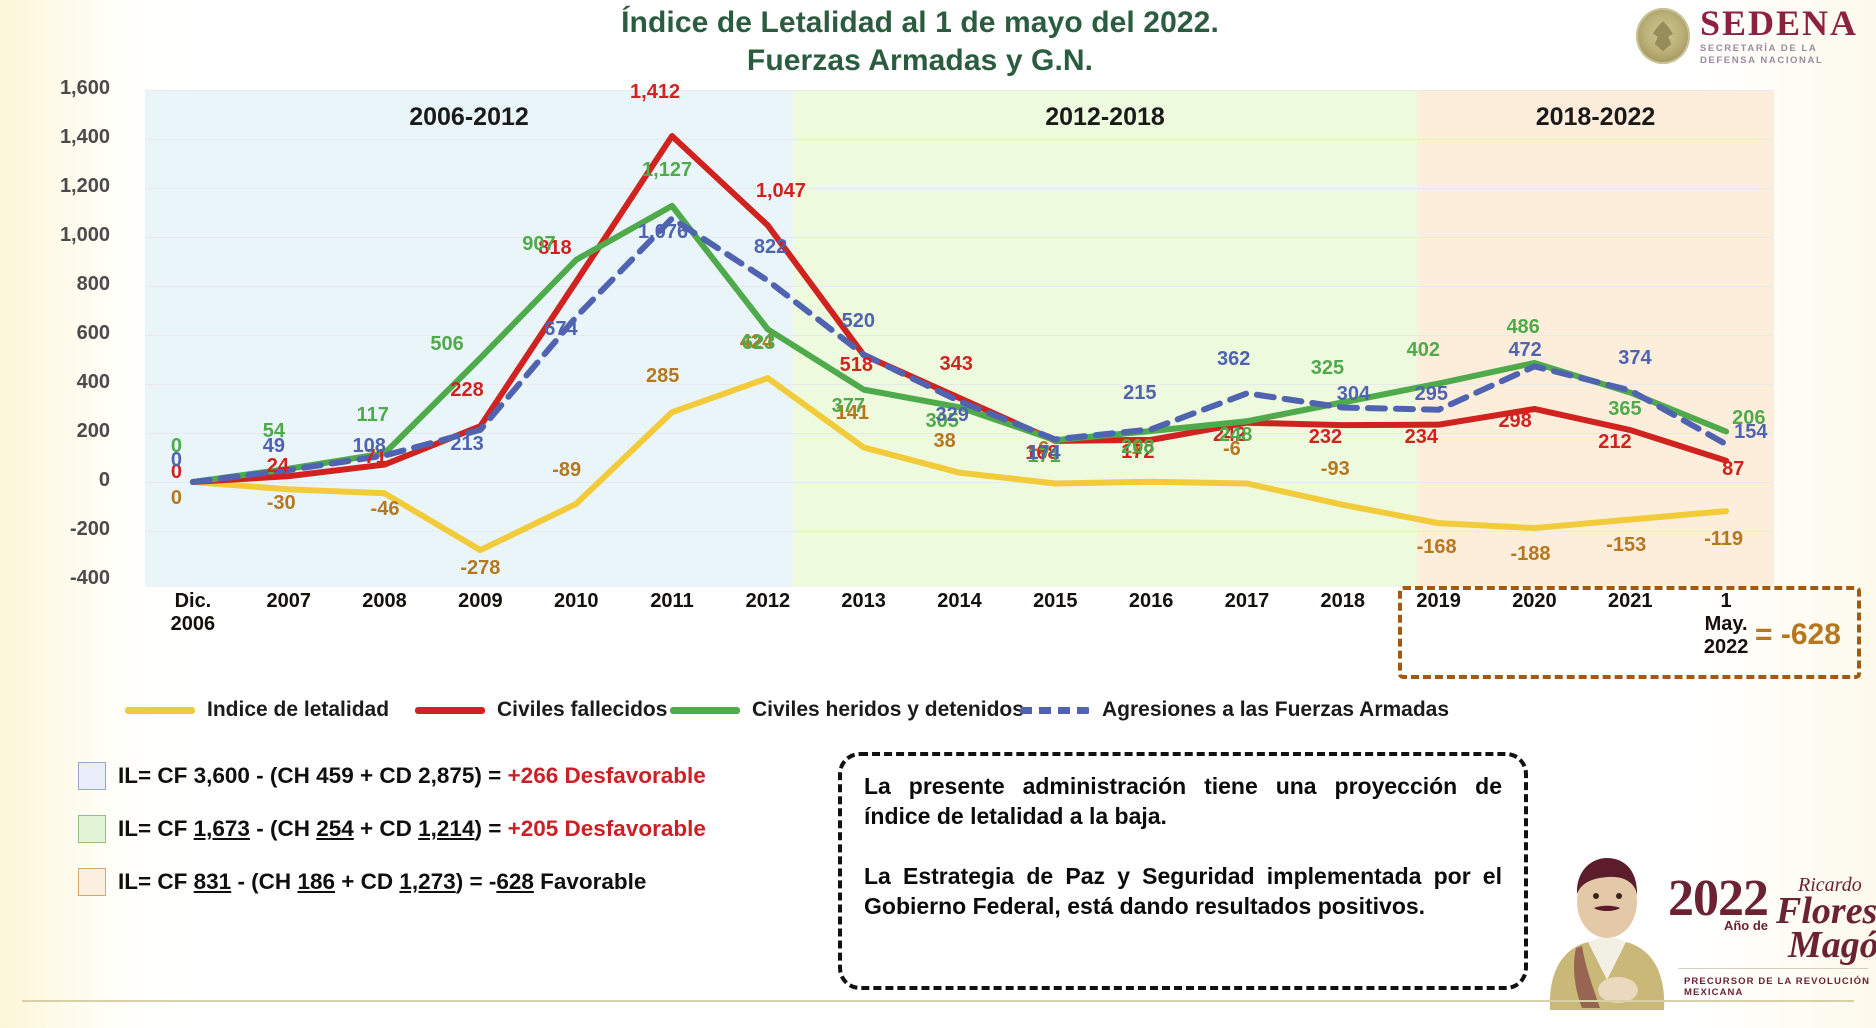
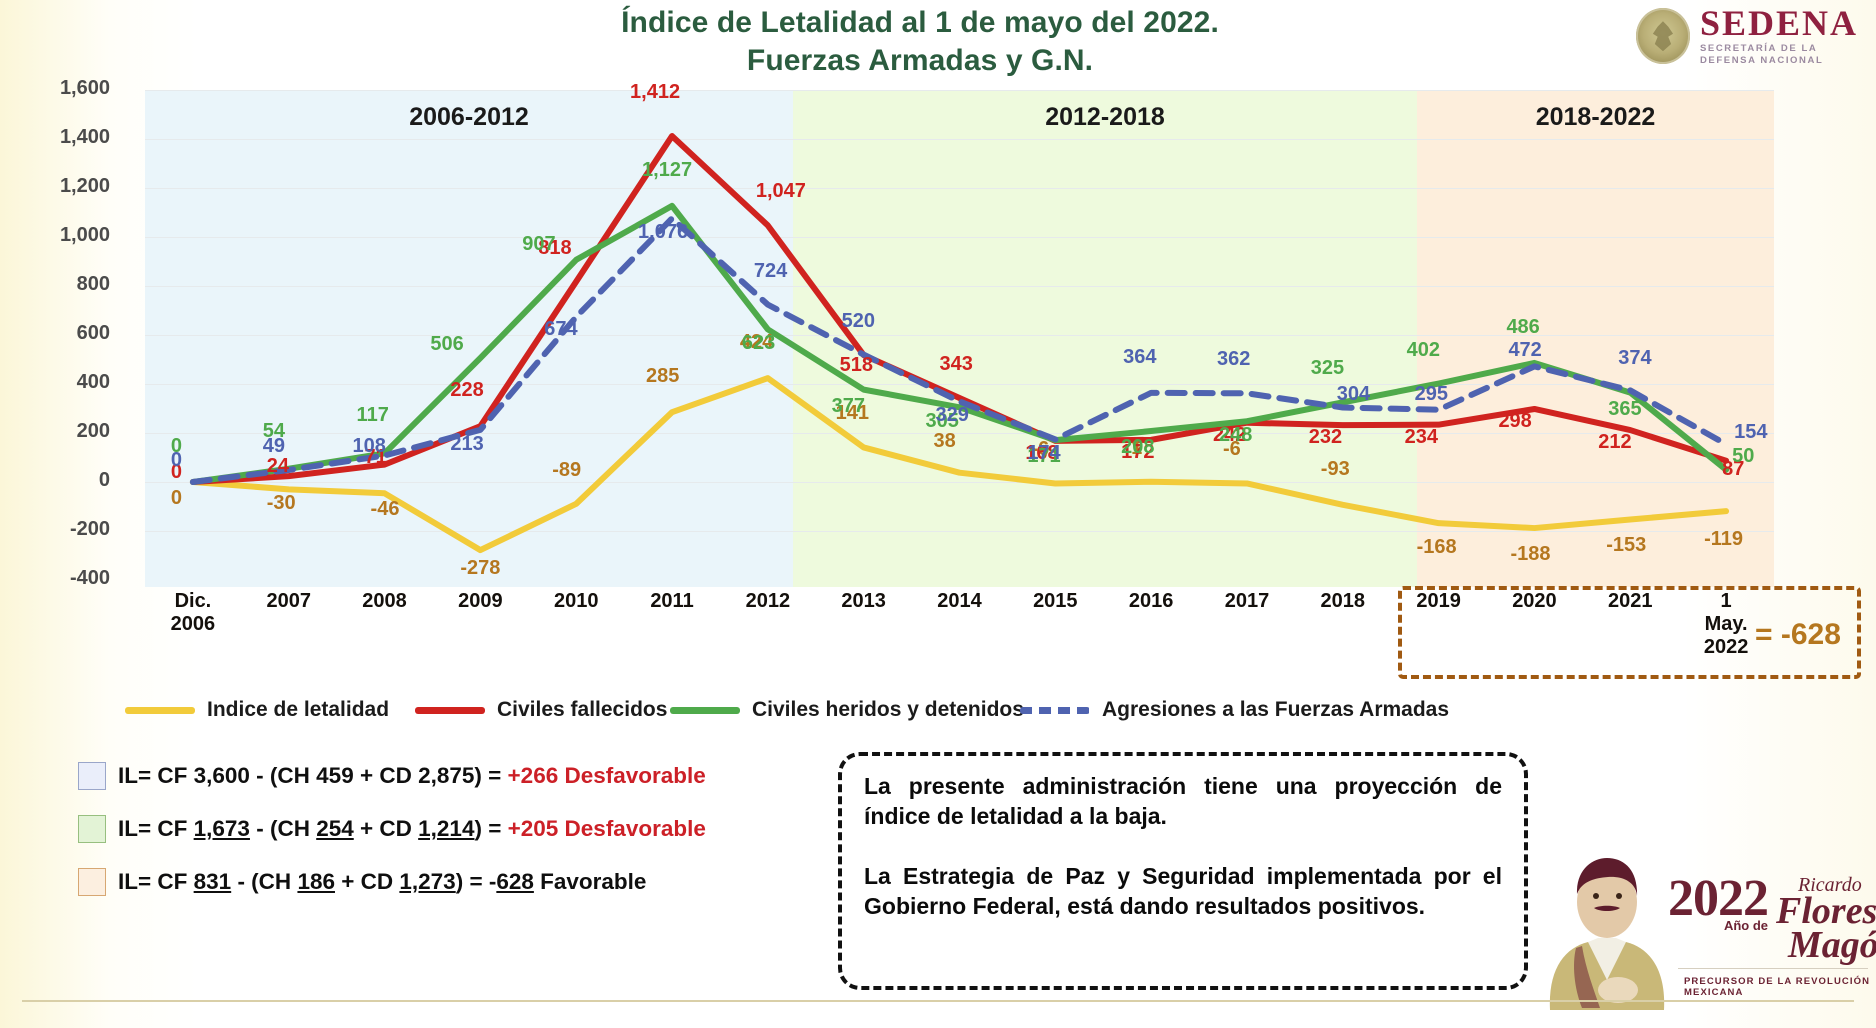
Agresiones a las Fuerzas Armadas/2012: 822 -> 724
Agresiones a las Fuerzas Armadas/2016: 215 -> 364
Civiles heridos y detenidos/1 May. 2022: 206 -> 50
